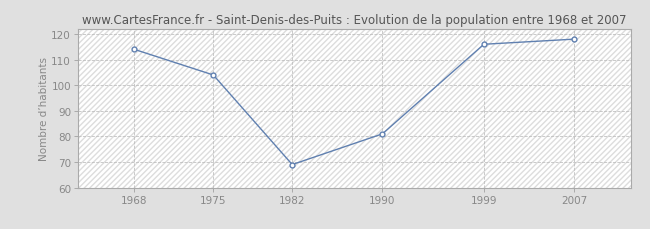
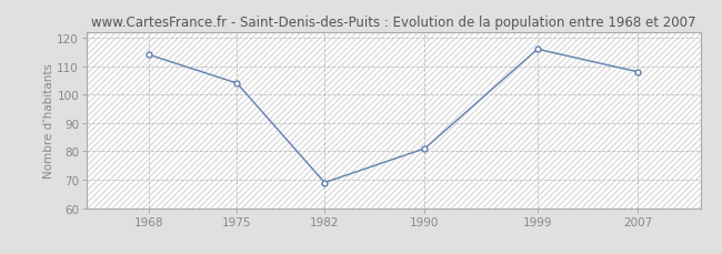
2007: 118 -> 108
